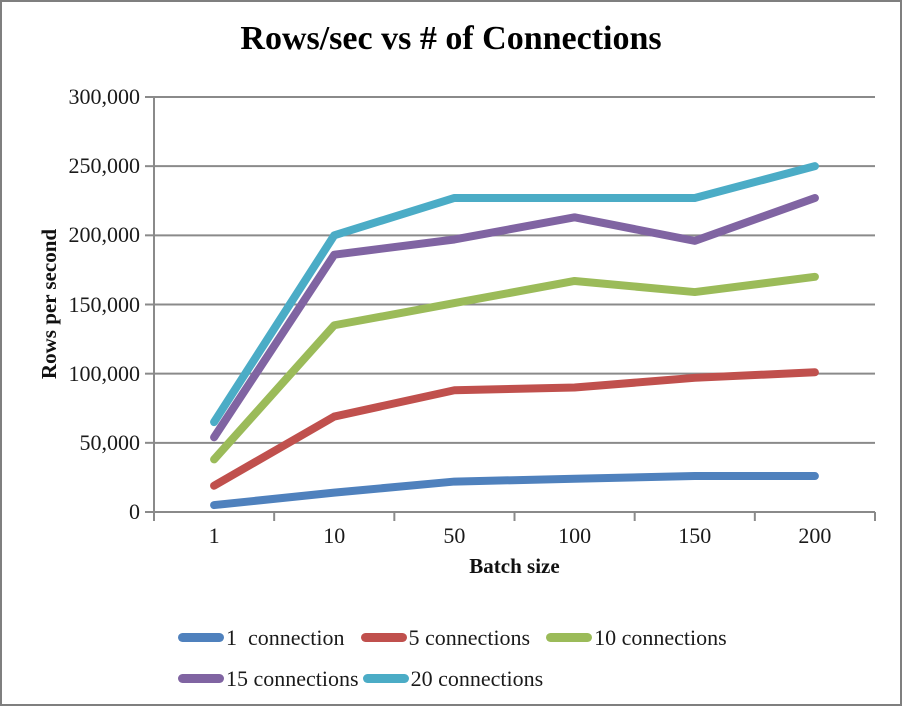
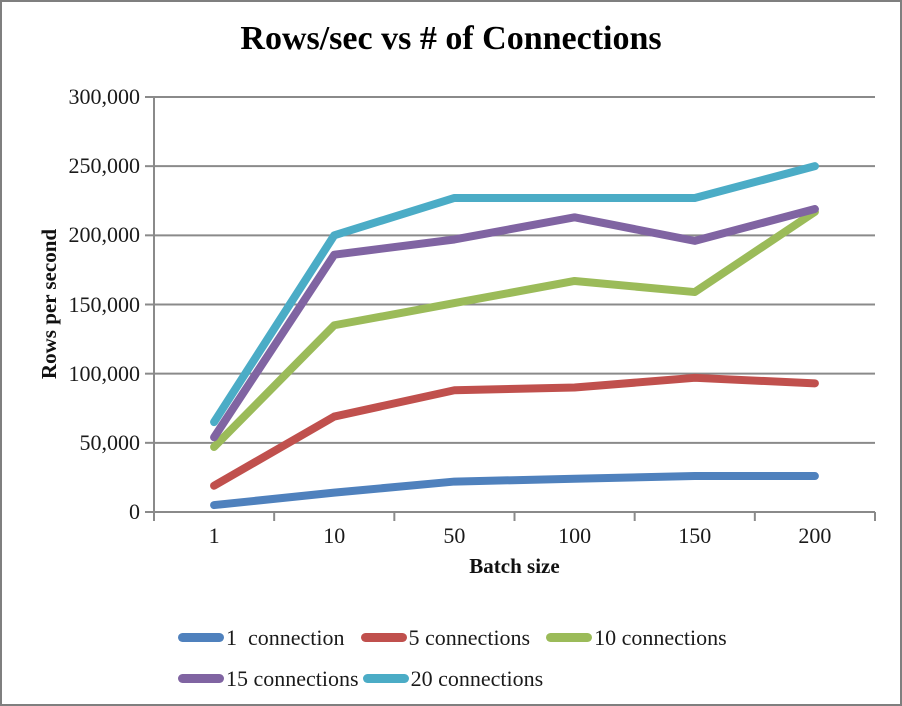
10 connections/1: 38000 -> 47000
5 connections/200: 101000 -> 93000
10 connections/200: 170000 -> 217000
15 connections/200: 227000 -> 219000
